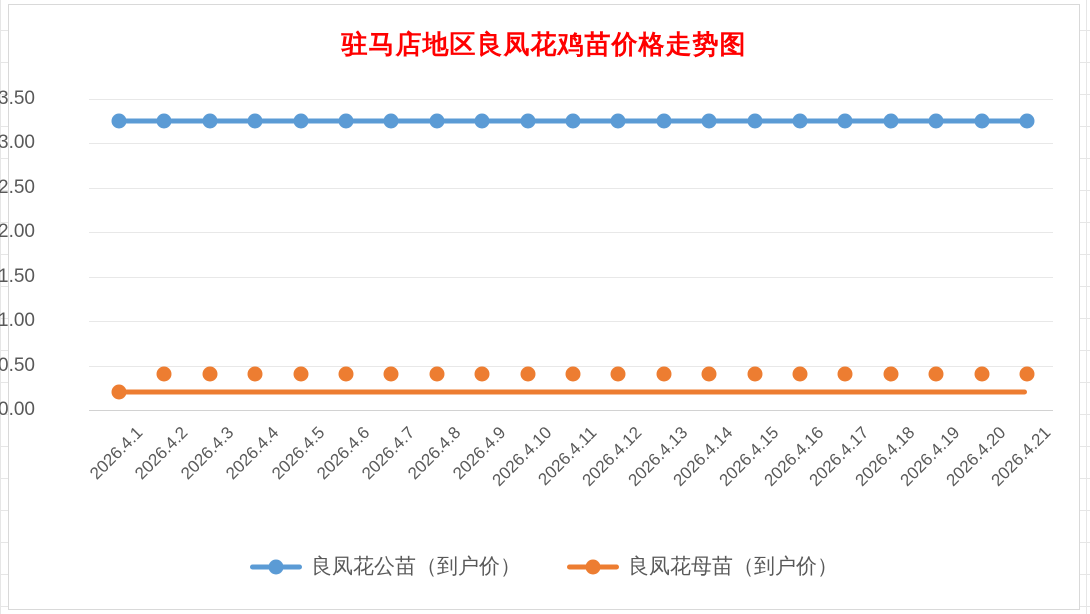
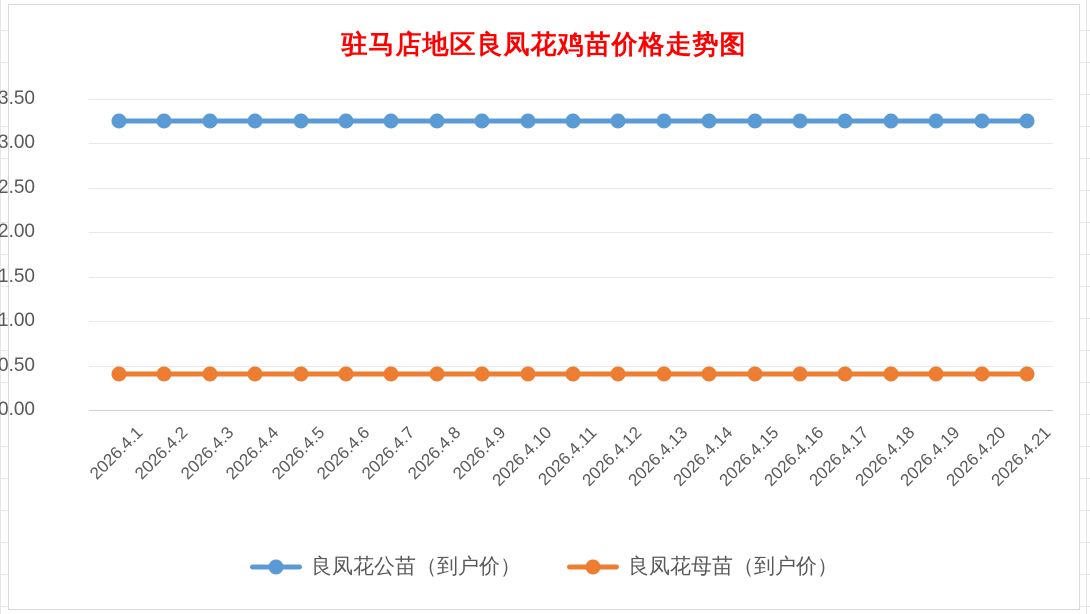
良凤花母苗（到户价）/2026.4.1: 0.2 -> 0.4
